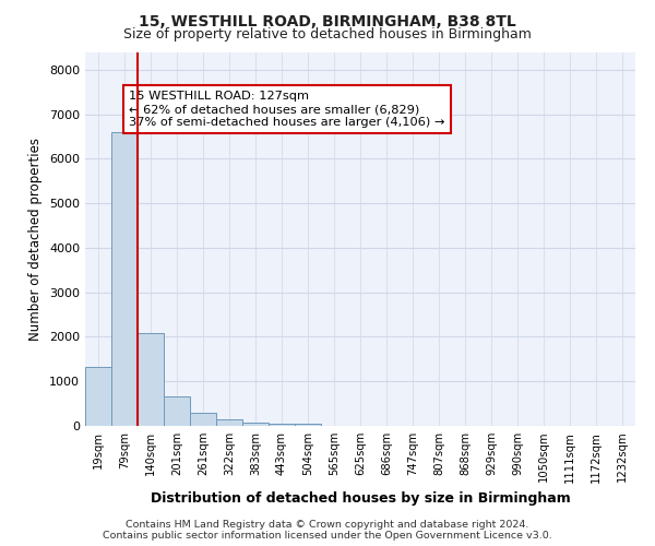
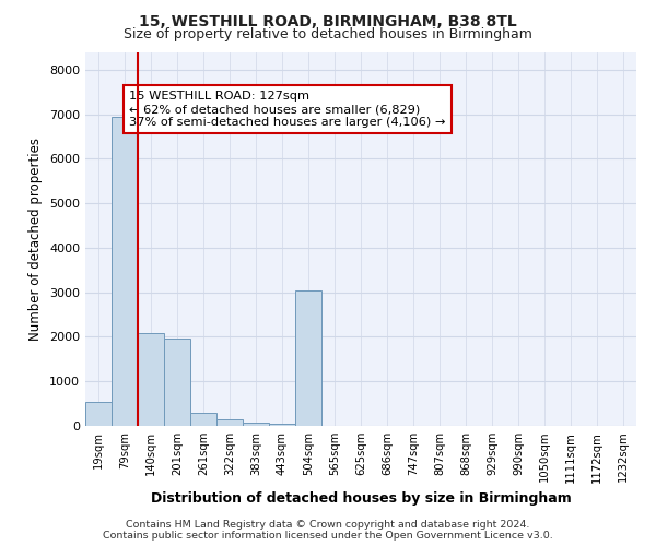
19sqm: 1320 -> 550
79sqm: 6600 -> 6950
201sqm: 660 -> 1950
504sqm: 60 -> 3050
